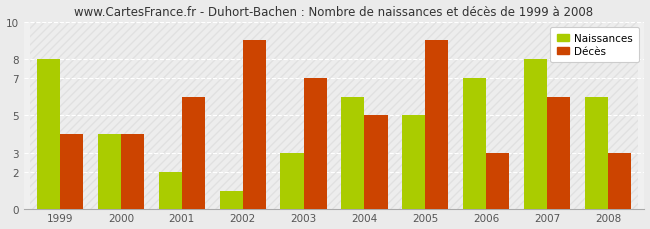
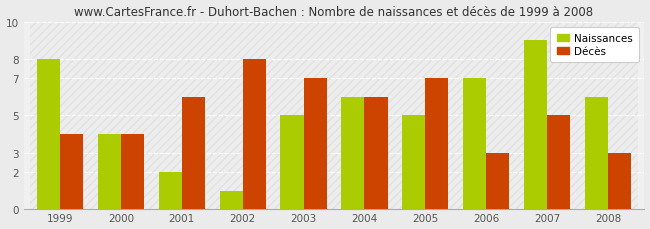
Décès/2002: 9 -> 8
Naissances/2003: 3 -> 5
Décès/2004: 5 -> 6
Décès/2005: 9 -> 7
Naissances/2007: 8 -> 9
Décès/2007: 6 -> 5
